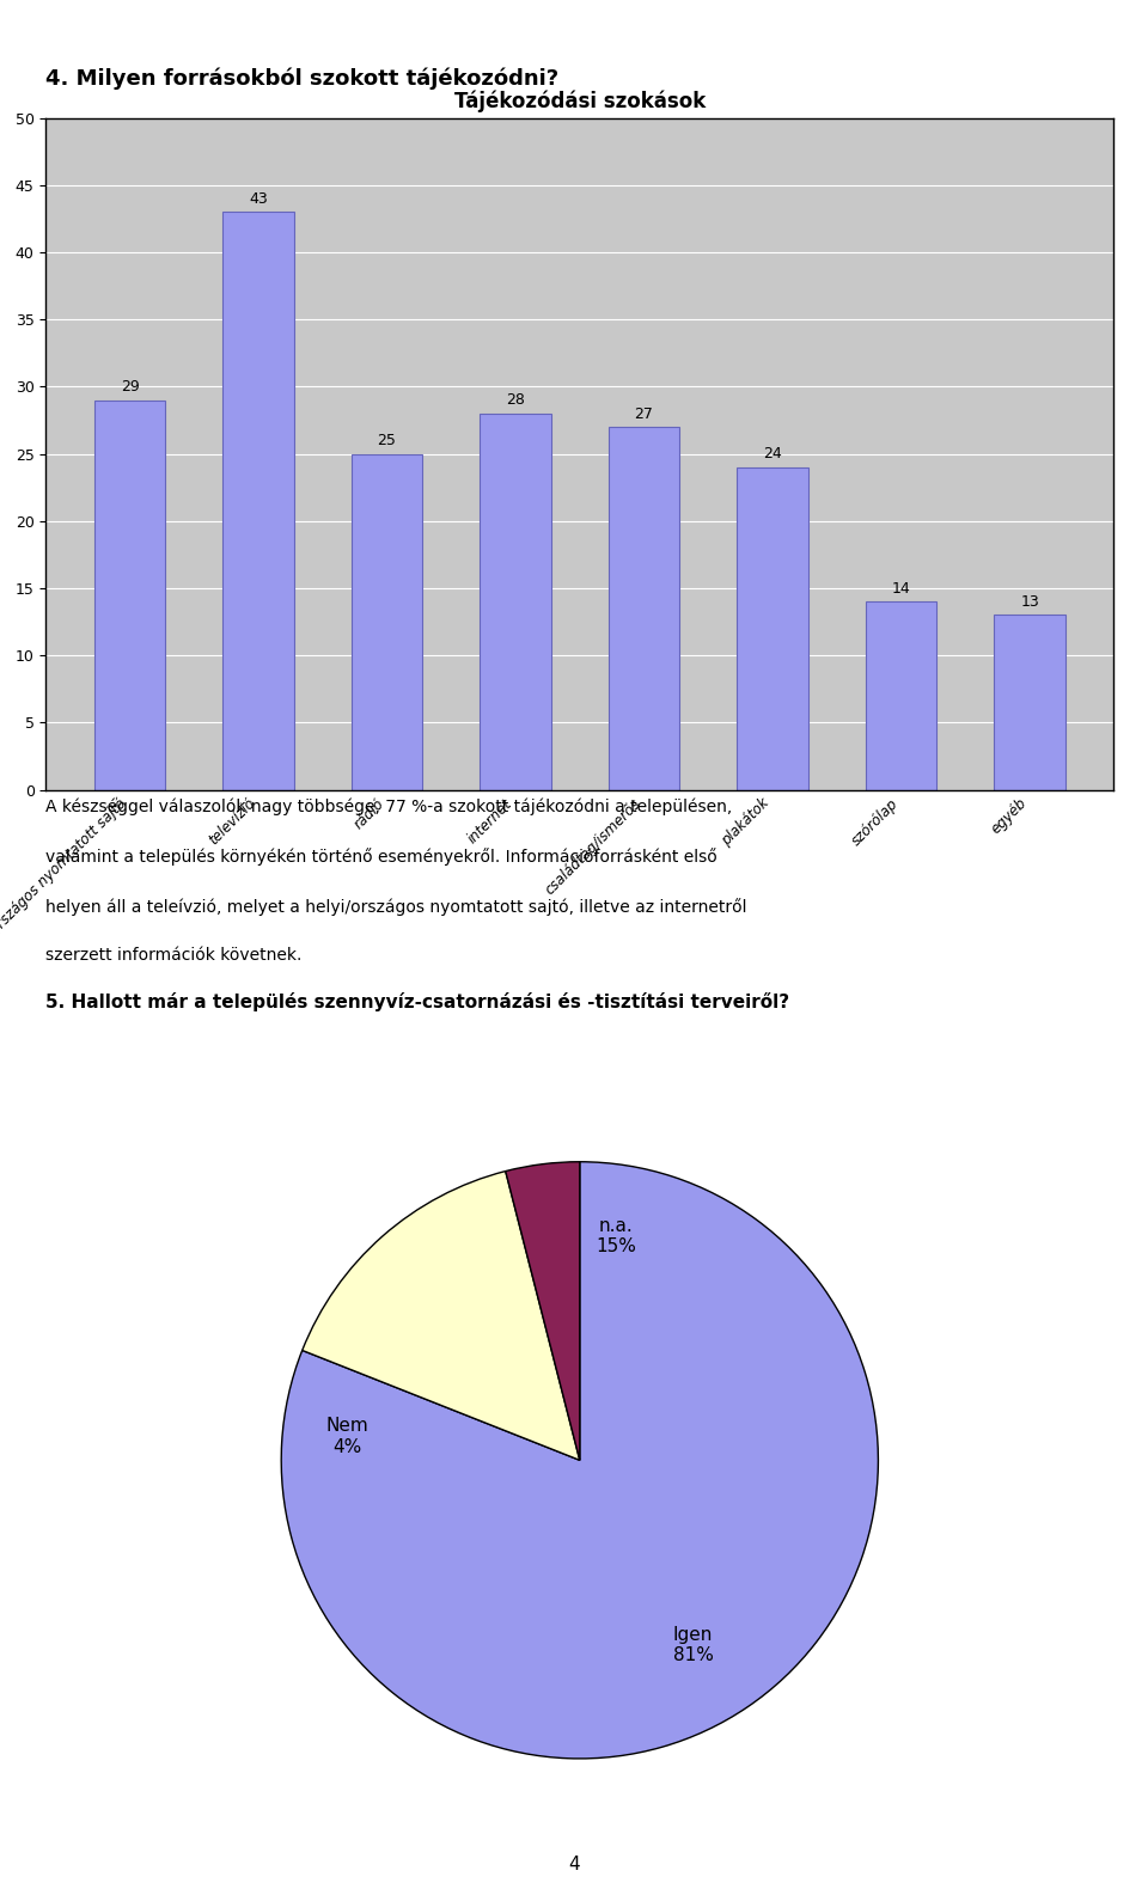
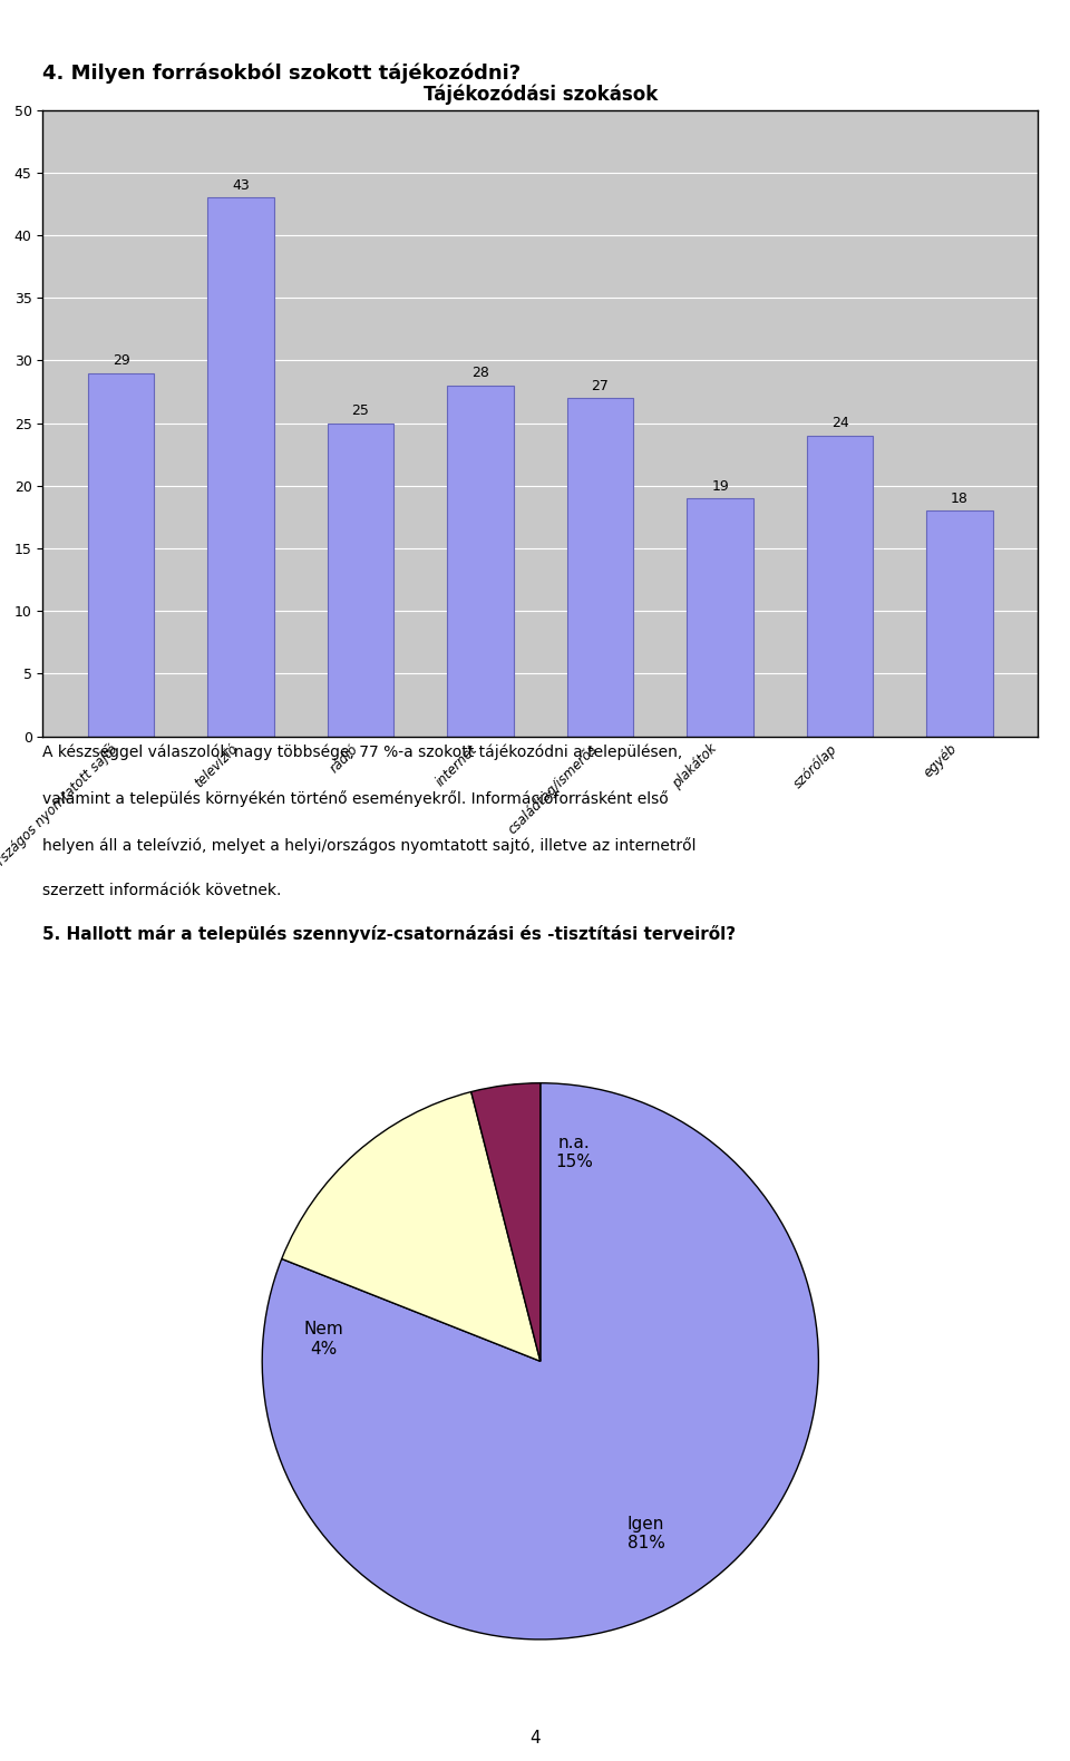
plakátok: 24 -> 19
szórólap: 14 -> 24
egyéb: 13 -> 18
